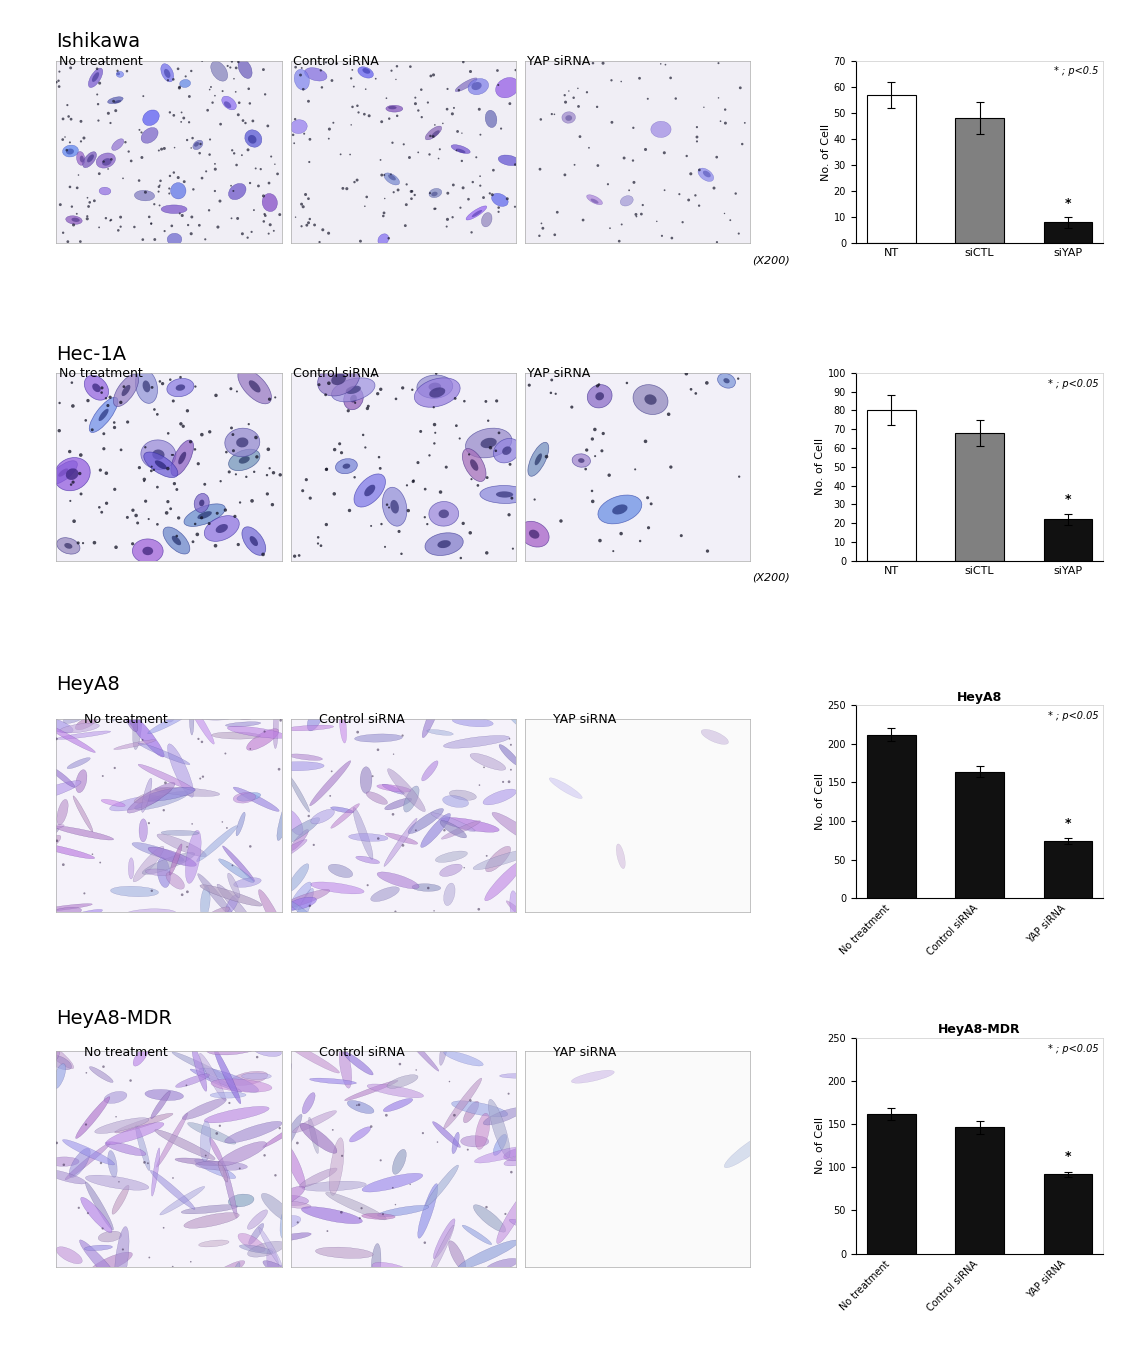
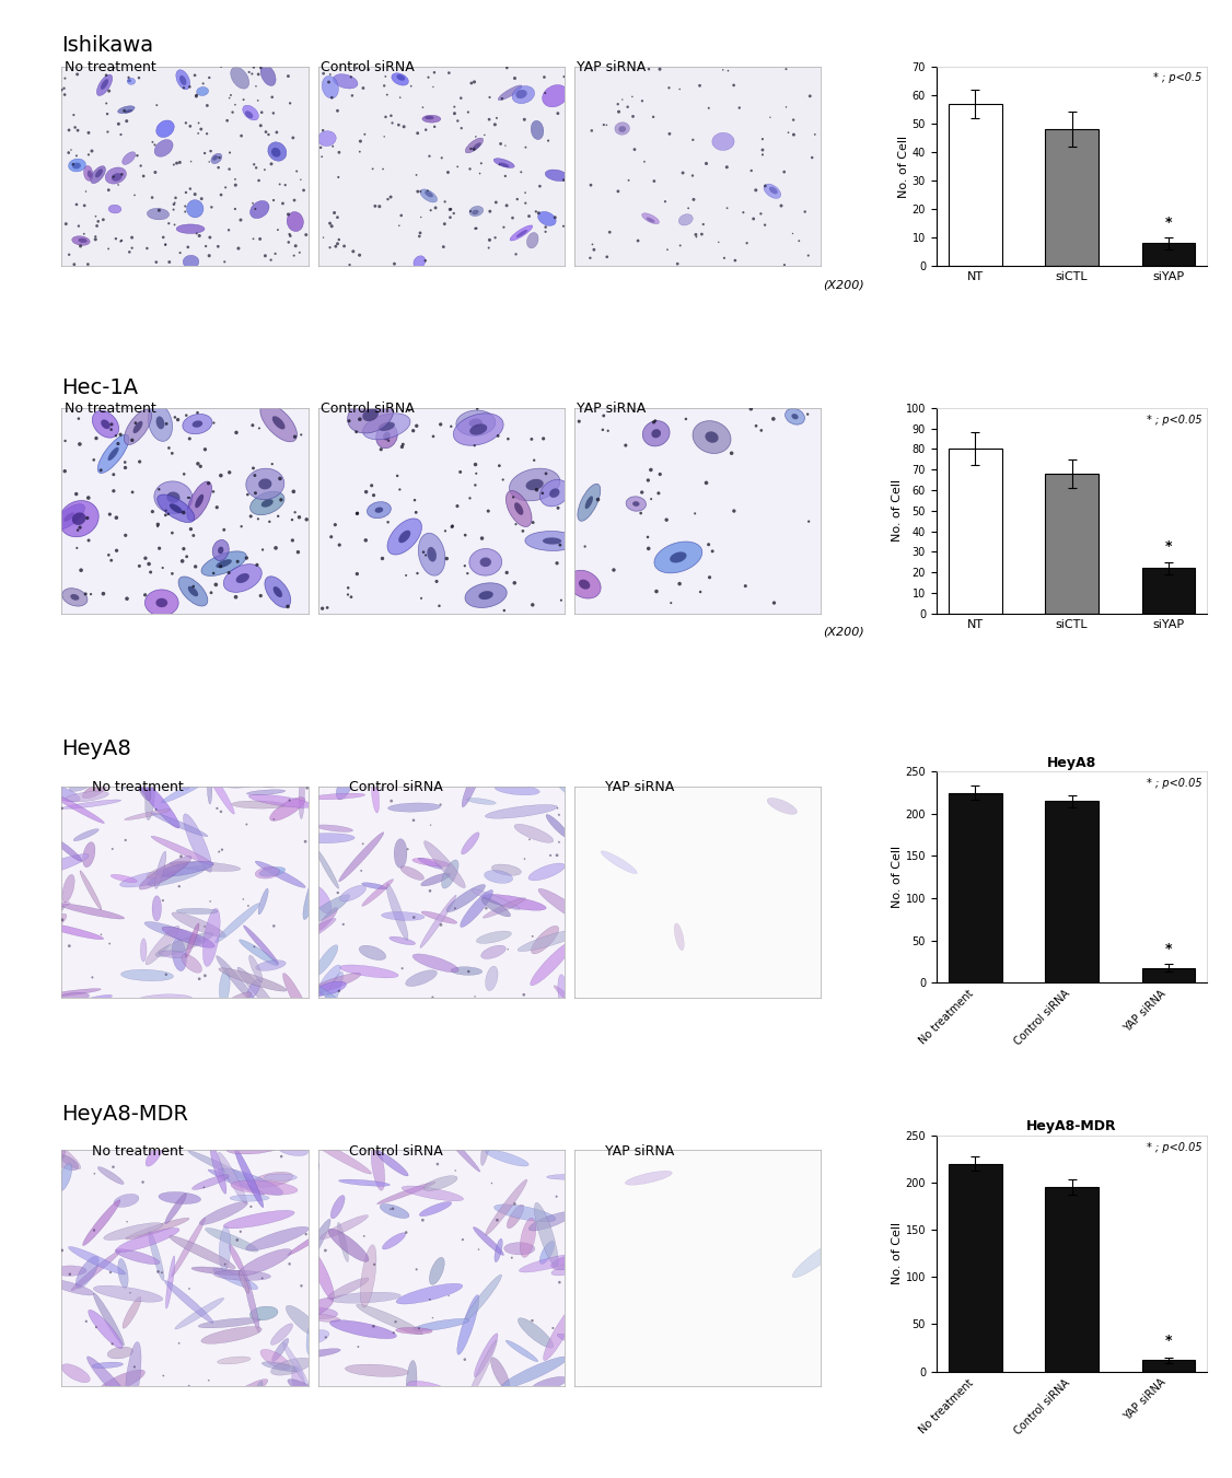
HeyA8/No treatment: 212 -> 225
HeyA8/Control siRNA: 164 -> 215
HeyA8/YAP siRNA: 74 -> 18
HeyA8-MDR/No treatment: 162 -> 220
HeyA8-MDR/Control siRNA: 146 -> 195
HeyA8-MDR/YAP siRNA: 92 -> 12
